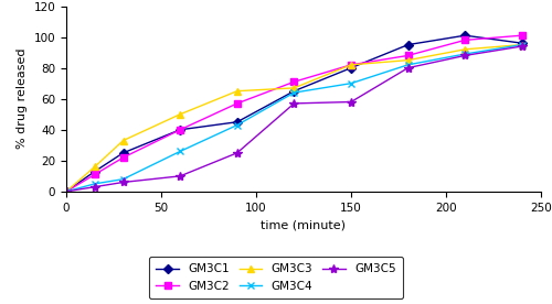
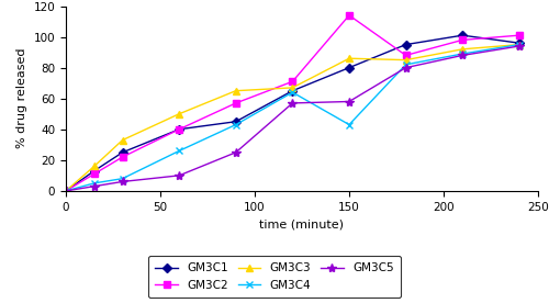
GM3C2/150: 82 -> 114
GM3C3/150: 82 -> 86
GM3C4/150: 70 -> 43
